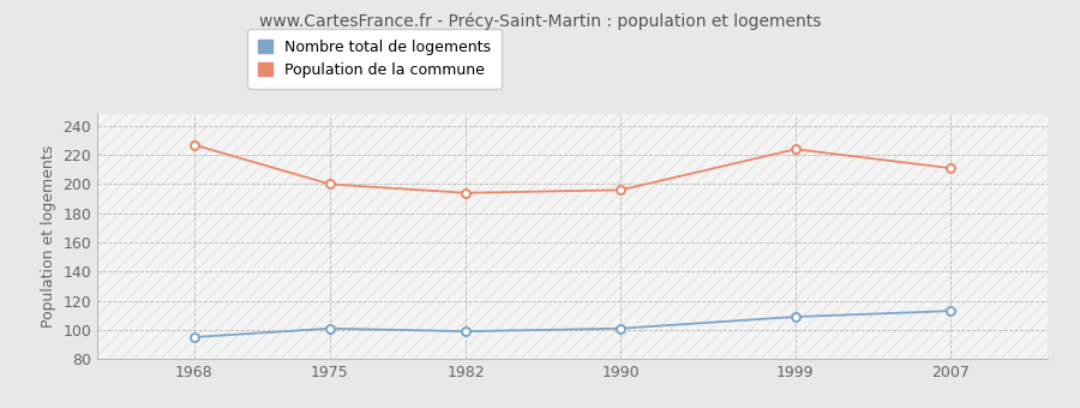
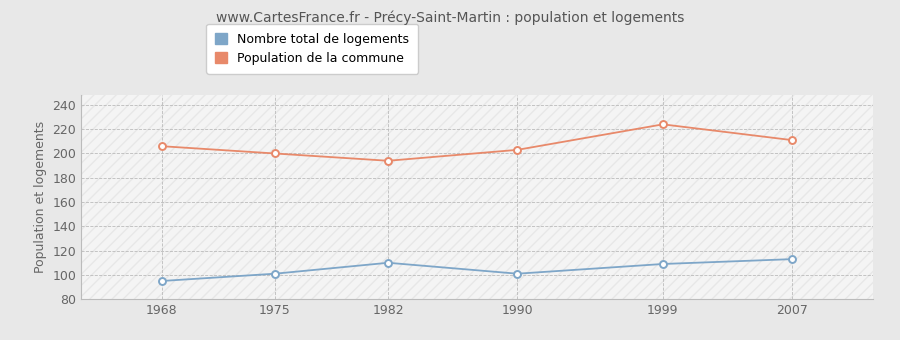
Population de la commune/1968: 227 -> 206
Nombre total de logements/1982: 99 -> 110
Population de la commune/1990: 196 -> 203
